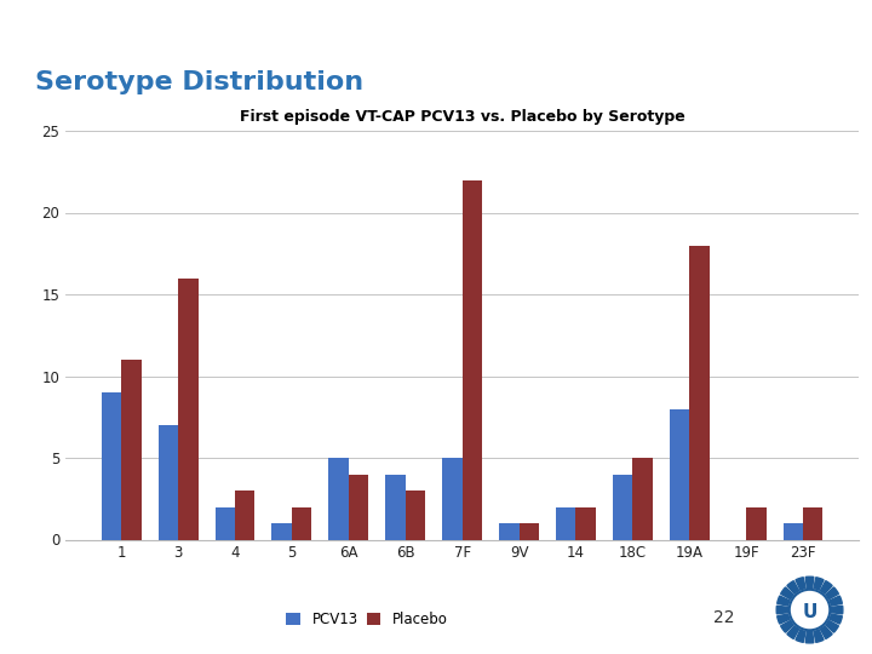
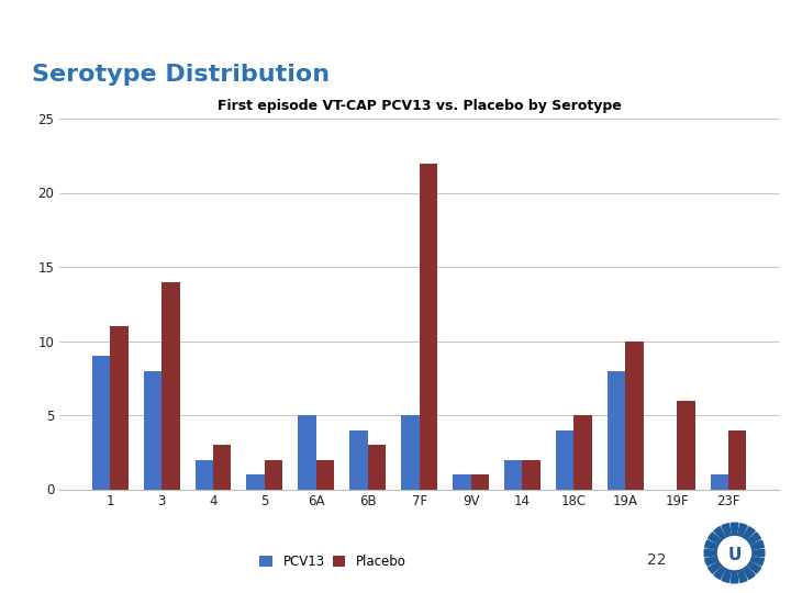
PCV13/3: 7 -> 8
Placebo/3: 16 -> 14
Placebo/6A: 4 -> 2
Placebo/19A: 18 -> 10
Placebo/19F: 2 -> 6
Placebo/23F: 2 -> 4
